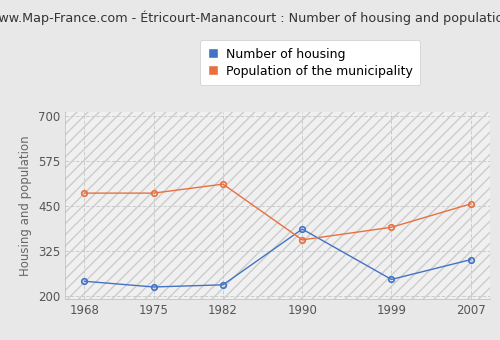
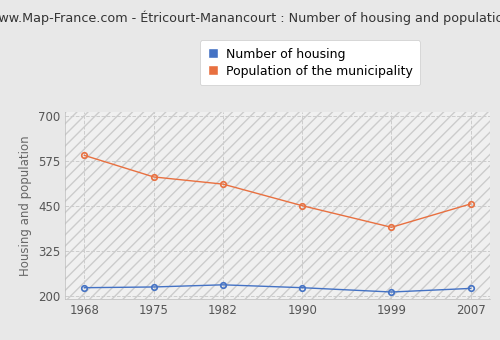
Number of housing/1968: 240 -> 222
Population of the municipality/1968: 485 -> 590
Population of the municipality/1975: 485 -> 530
Number of housing/1990: 385 -> 222
Population of the municipality/1990: 355 -> 450
Number of housing/1999: 245 -> 210
Number of housing/2007: 300 -> 220
